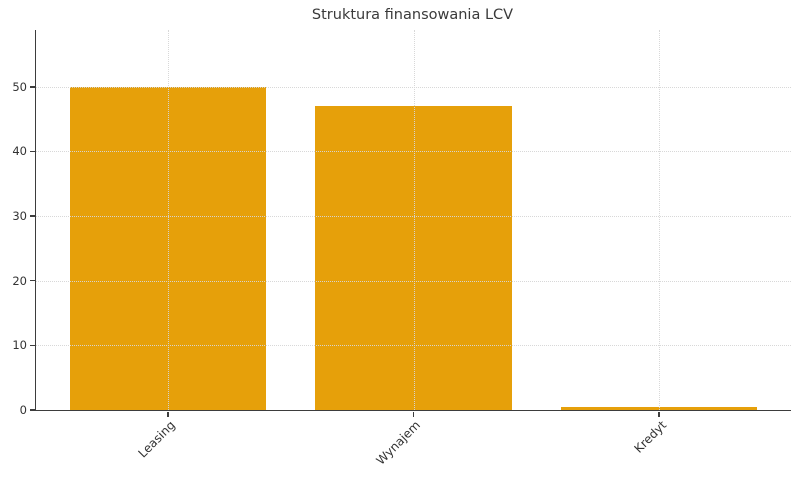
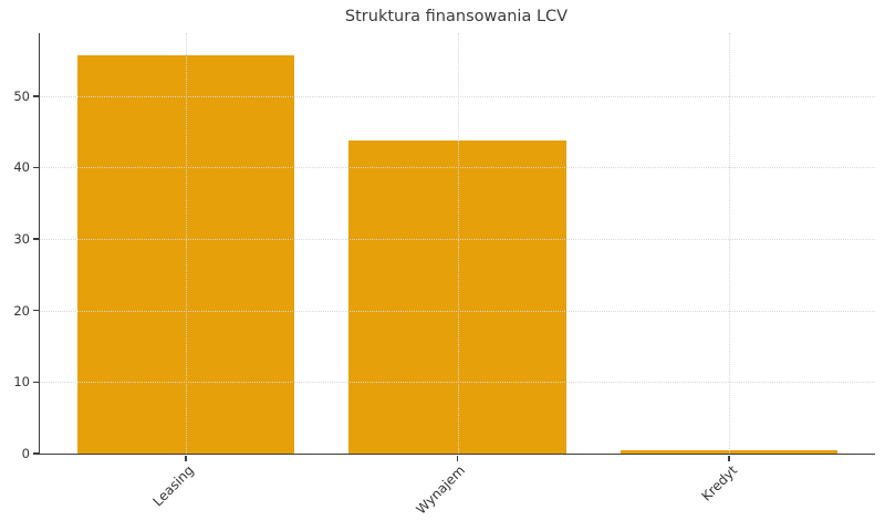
Leasing: 50 -> 56
Wynajem: 47 -> 44
